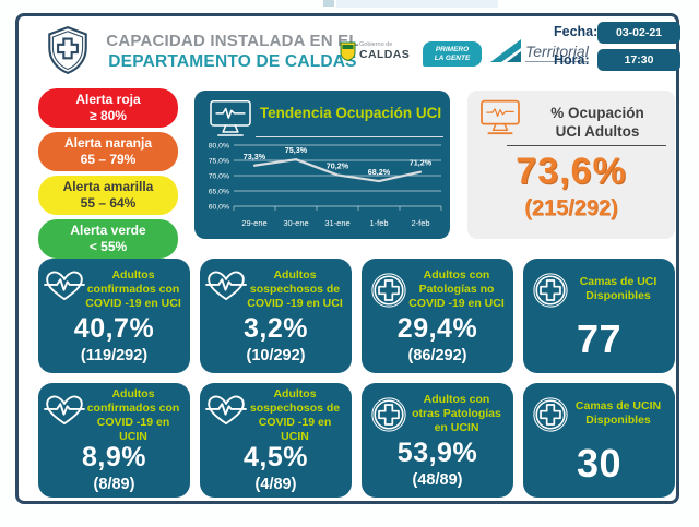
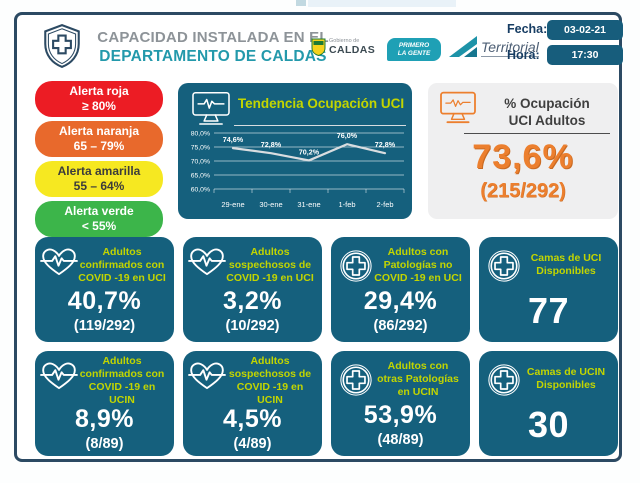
29-ene: 73,3% -> 74,6%
30-ene: 75,3% -> 72,8%
1-feb: 68,2% -> 76,0%
2-feb: 71,2% -> 72,8%
